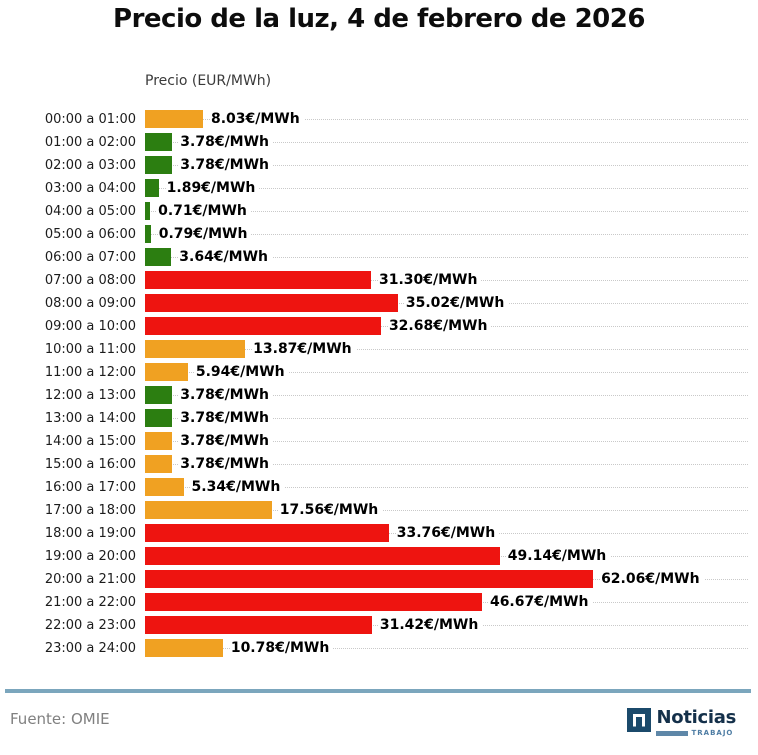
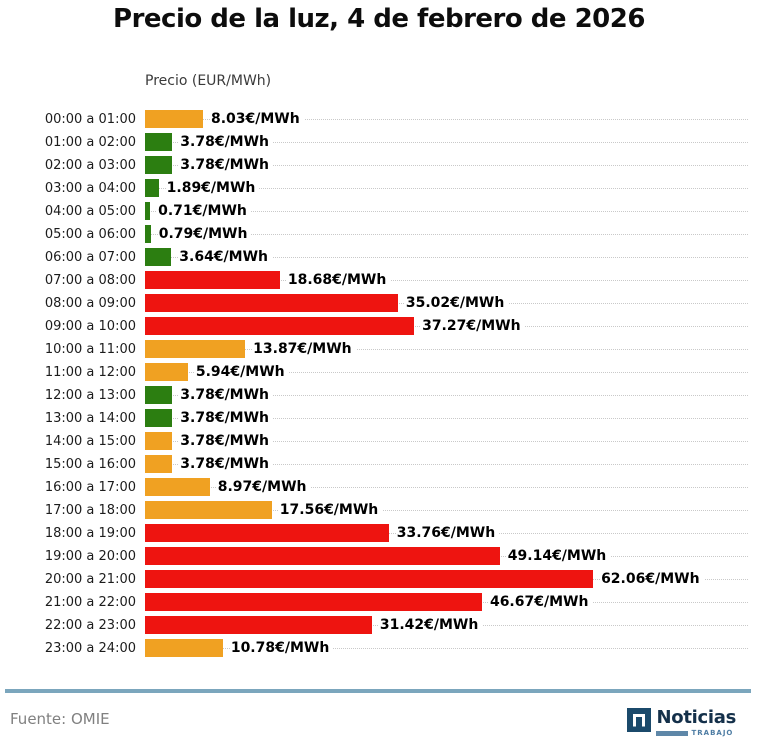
07:00 a 08:00: 31.30 -> 18.68
09:00 a 10:00: 32.68 -> 37.27
16:00 a 17:00: 5.34 -> 8.97
